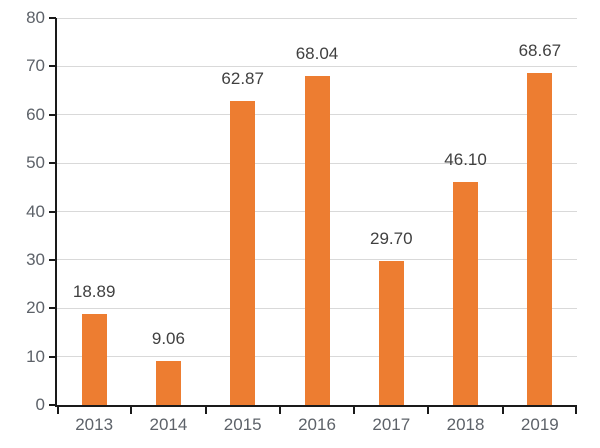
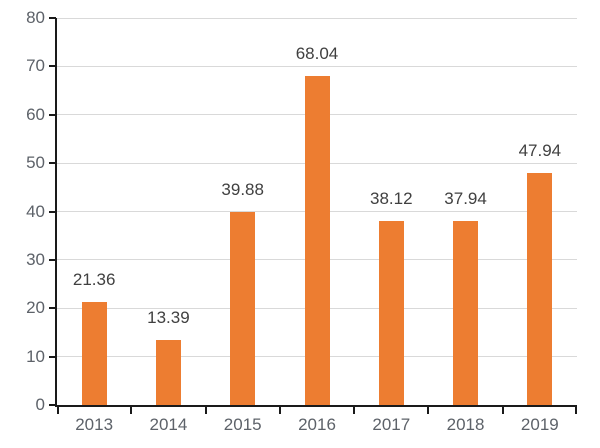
2013: 18.89 -> 21.36
2014: 9.06 -> 13.39
2015: 62.87 -> 39.88
2017: 29.70 -> 38.12
2018: 46.10 -> 37.94
2019: 68.67 -> 47.94
